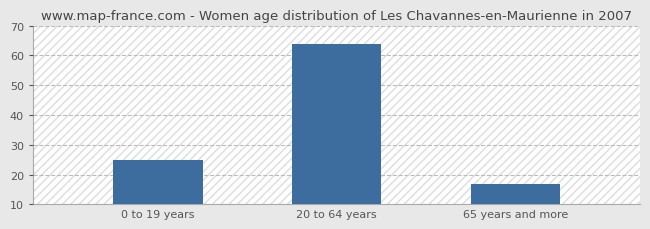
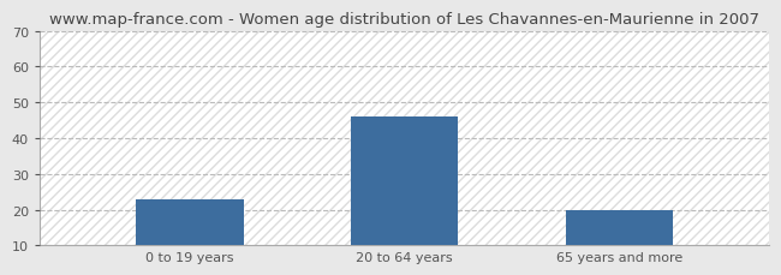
0 to 19 years: 25 -> 23
20 to 64 years: 64 -> 46
65 years and more: 17 -> 20
